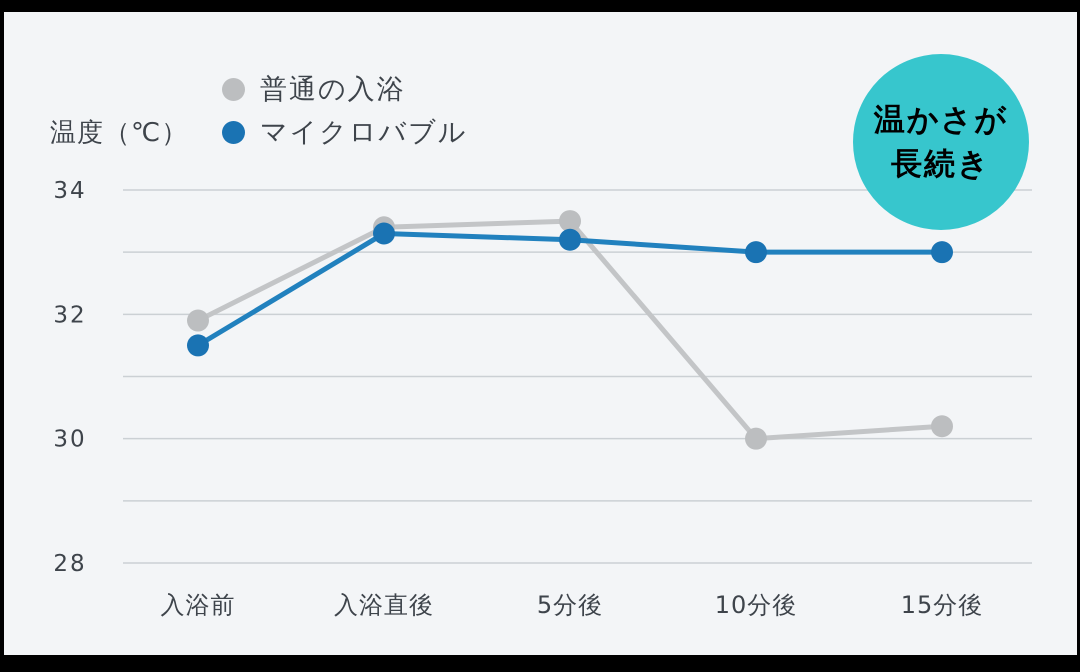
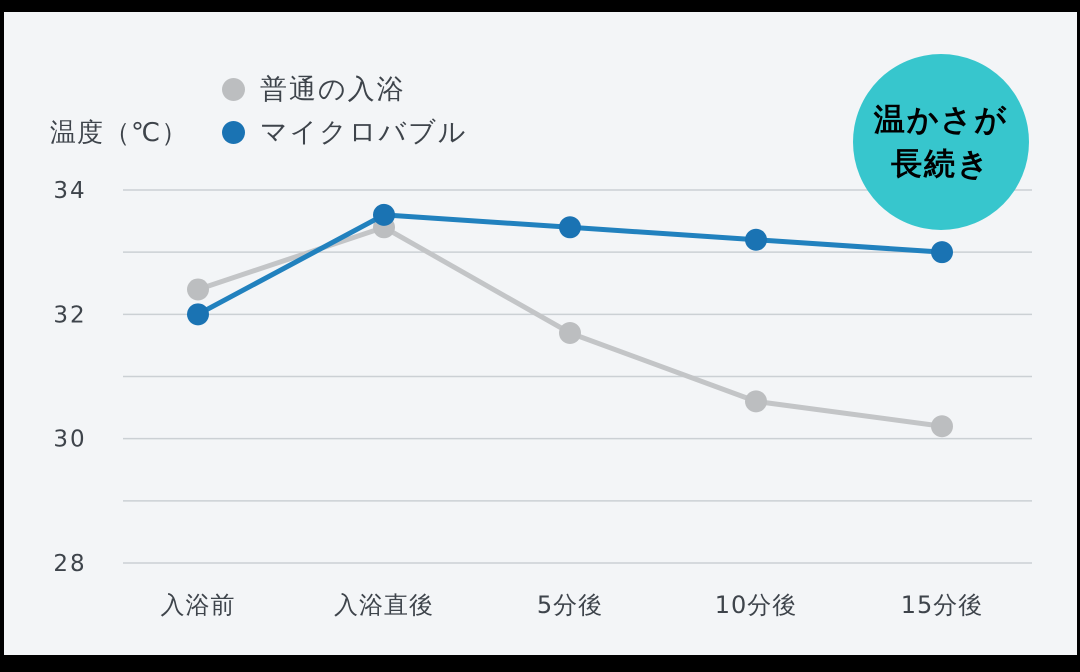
普通の入浴/入浴前: 31.9 -> 32.4
マイクロバブル/入浴前: 31.5 -> 32.0
マイクロバブル/入浴直後: 33.3 -> 33.6
普通の入浴/5分後: 33.5 -> 31.7
マイクロバブル/5分後: 33.2 -> 33.4
普通の入浴/10分後: 30.0 -> 30.6
マイクロバブル/10分後: 33.0 -> 33.2
